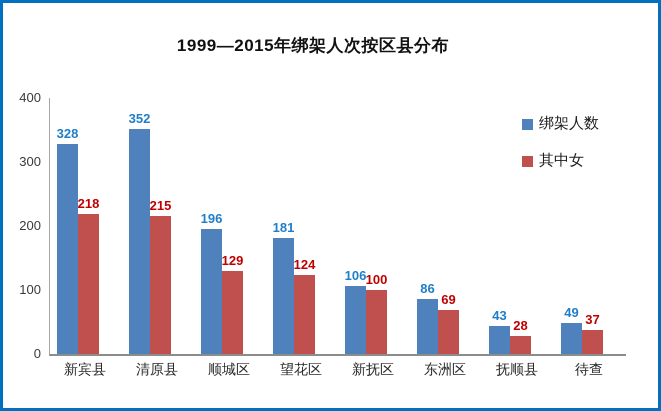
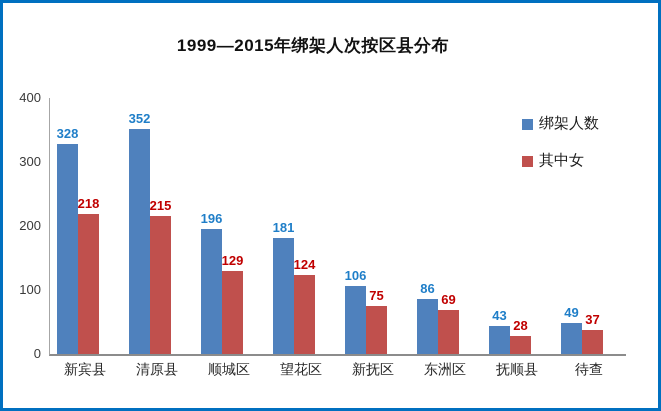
其中女/新抚区: 100 -> 75
